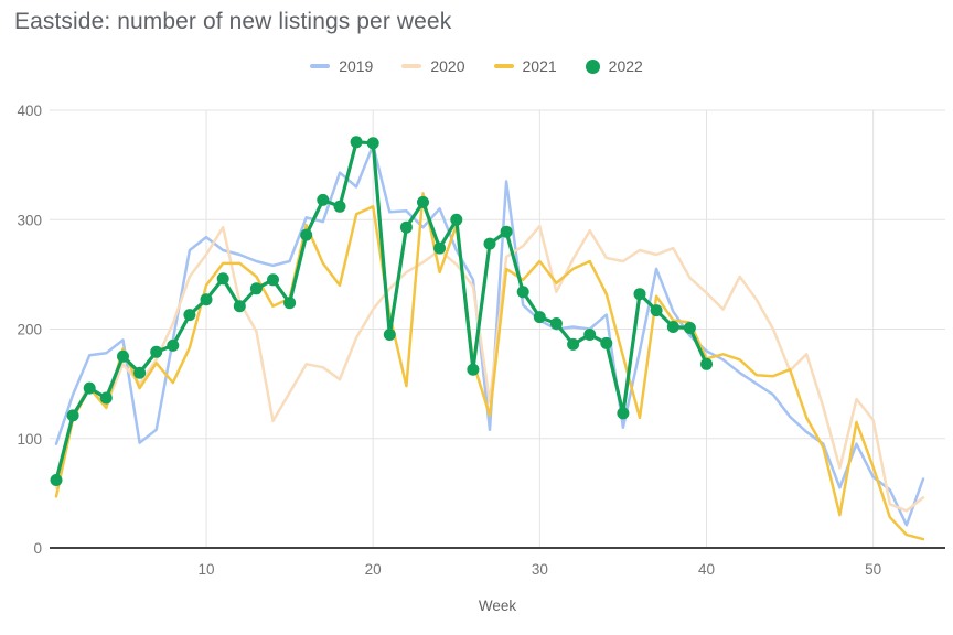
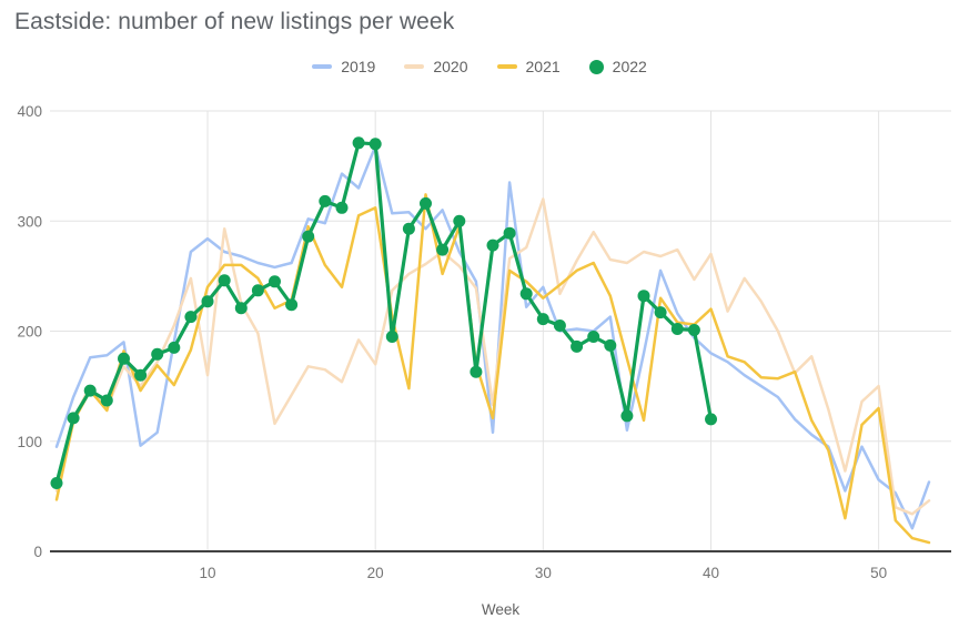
2020/10: 270 -> 160
2020/20: 220 -> 170
2019/30: 210 -> 240
2020/30: 290 -> 320
2021/30: 260 -> 230
2020/40: 230 -> 270
2021/40: 170 -> 220
2022/40: 170 -> 120
2020/50: 120 -> 150
2021/50: 70 -> 130
